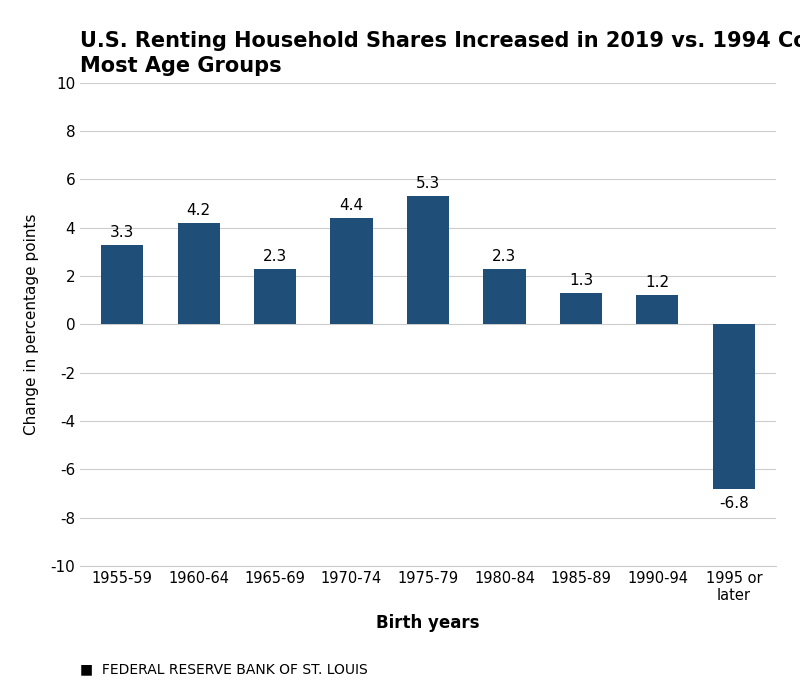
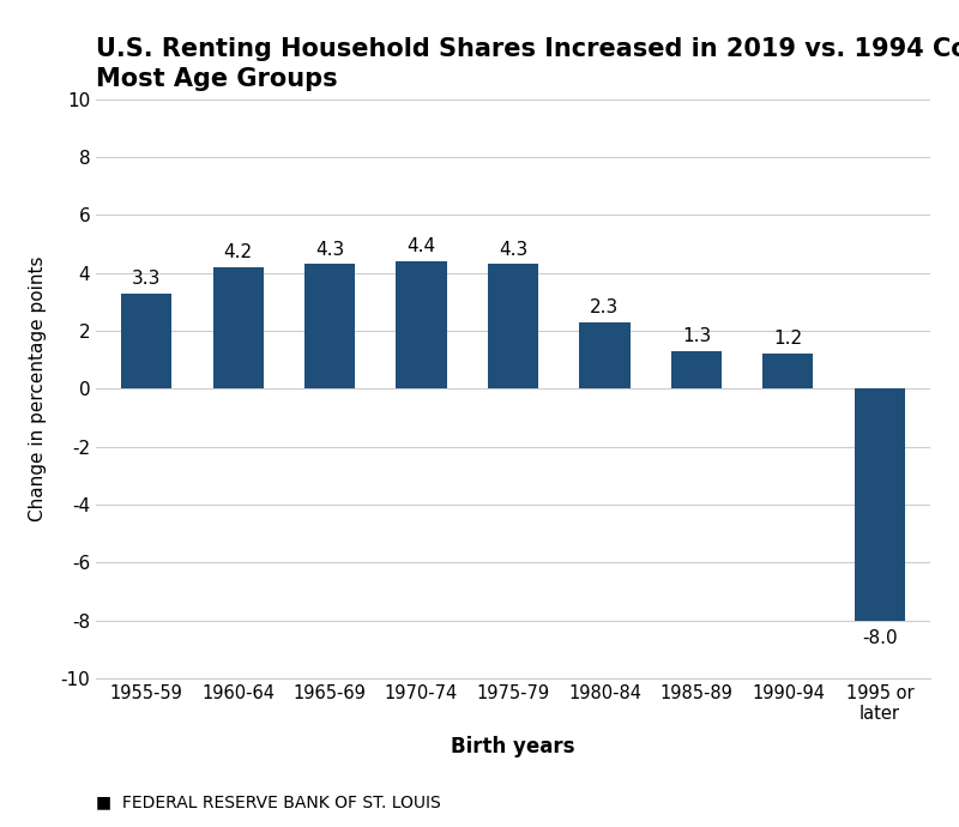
1965-69: 2.3 -> 4.3
1975-79: 5.3 -> 4.3
1995 or later: -6.8 -> -8.0
